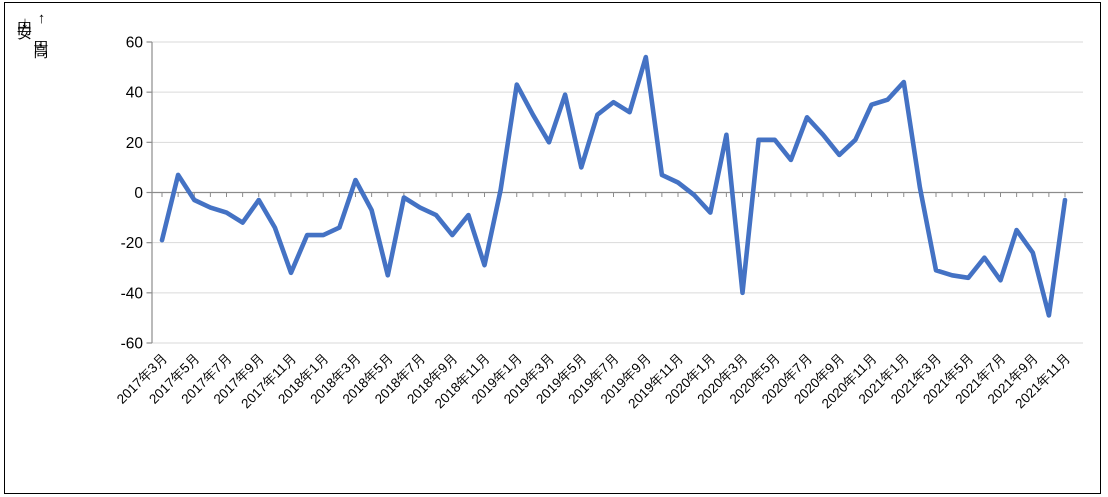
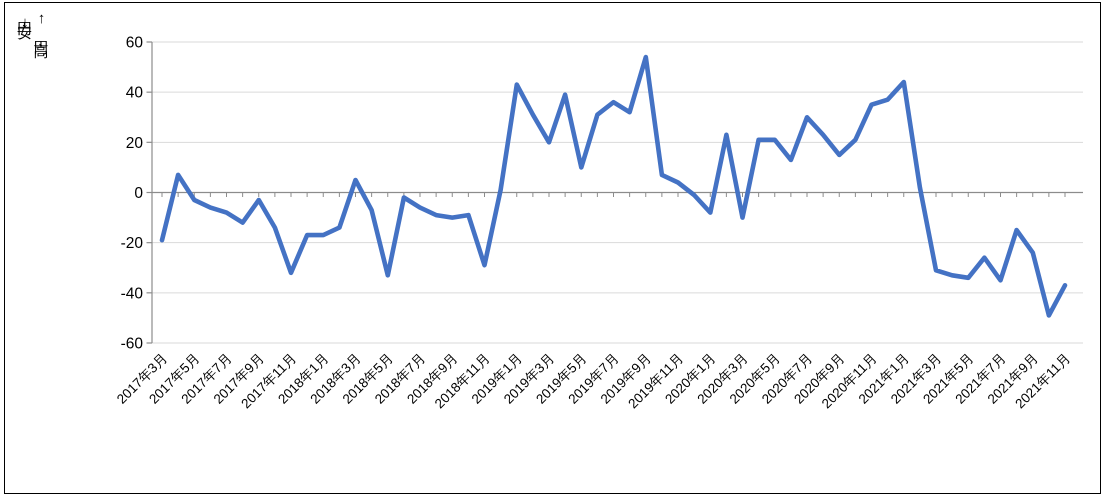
2018年9月: -17 -> -10
2020年3月: -40 -> -10
2021年11月: -3 -> -37
